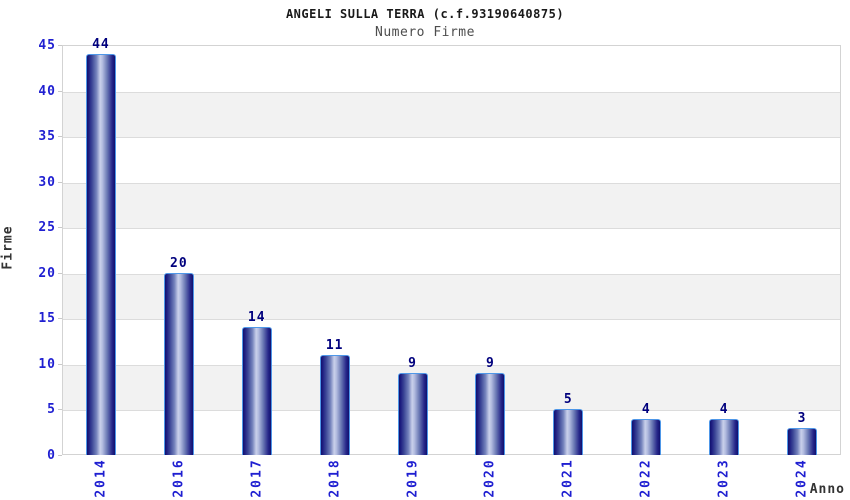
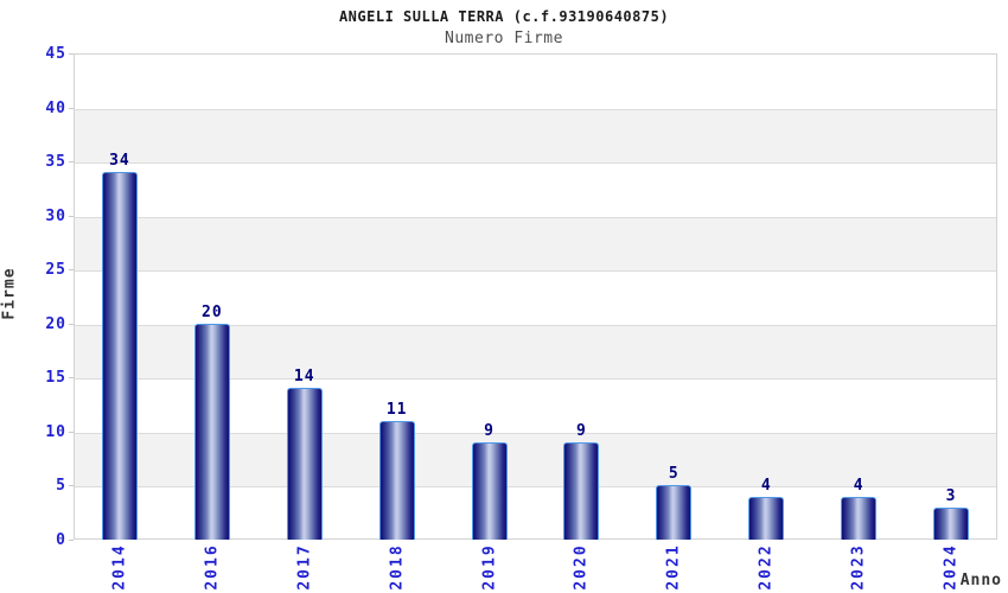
2014: 44 -> 34
